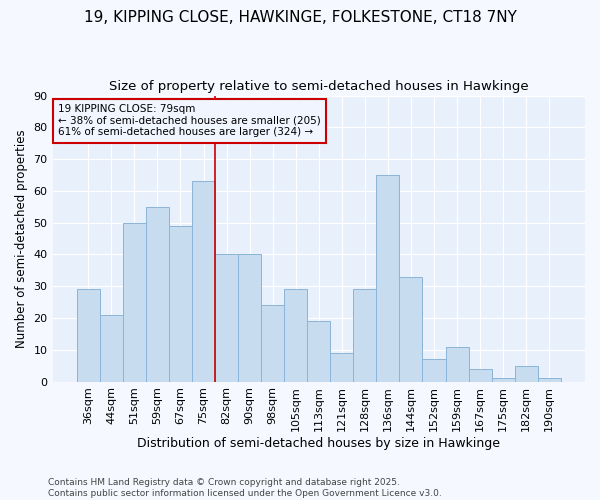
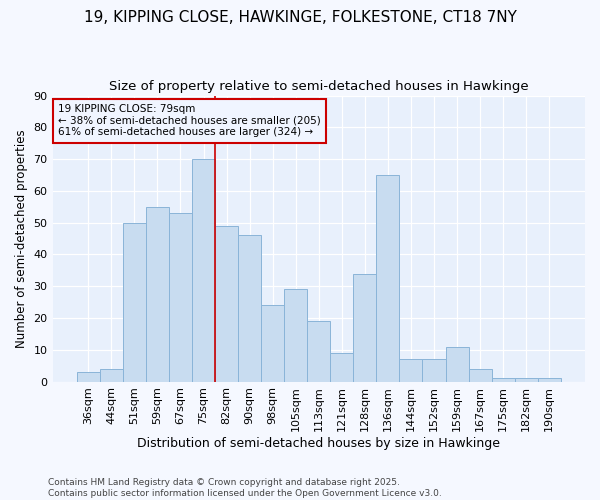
36sqm: 29 -> 3
44sqm: 21 -> 4
67sqm: 49 -> 53
75sqm: 63 -> 70
82sqm: 40 -> 49
90sqm: 40 -> 46
128sqm: 29 -> 34
144sqm: 33 -> 7
182sqm: 5 -> 1
